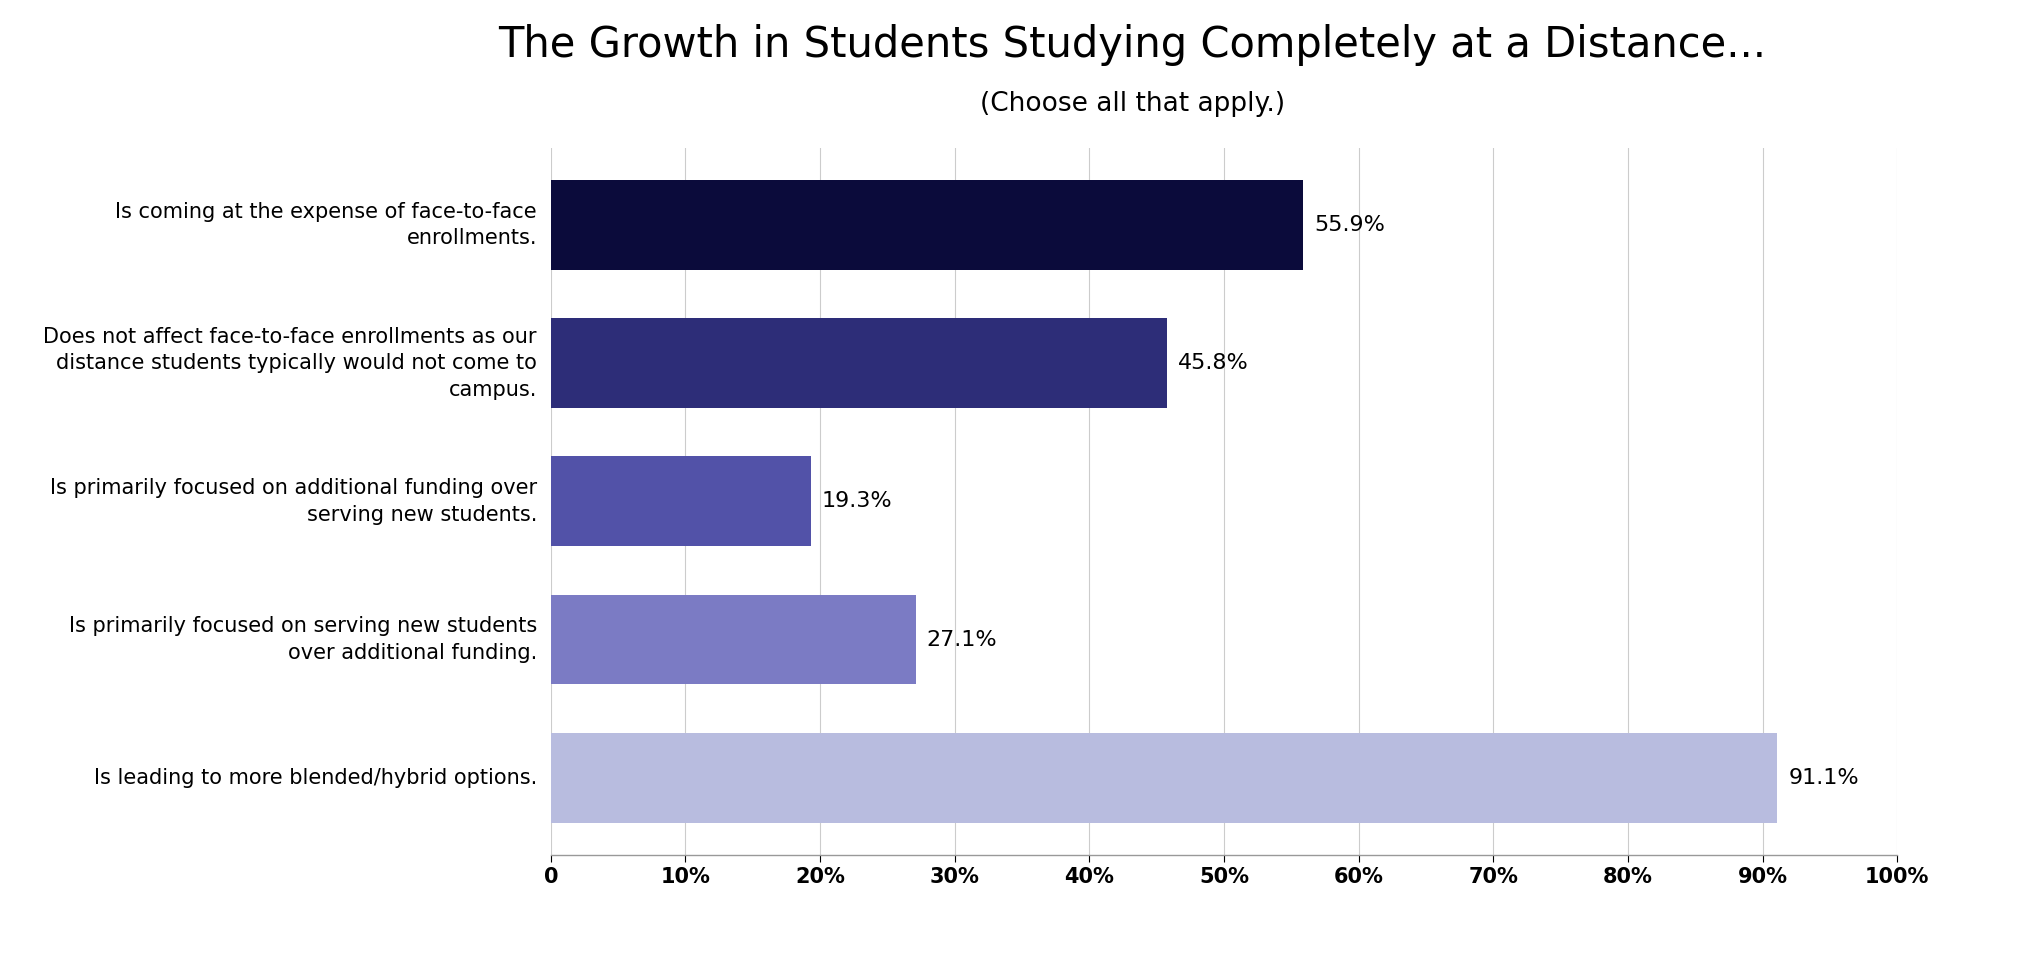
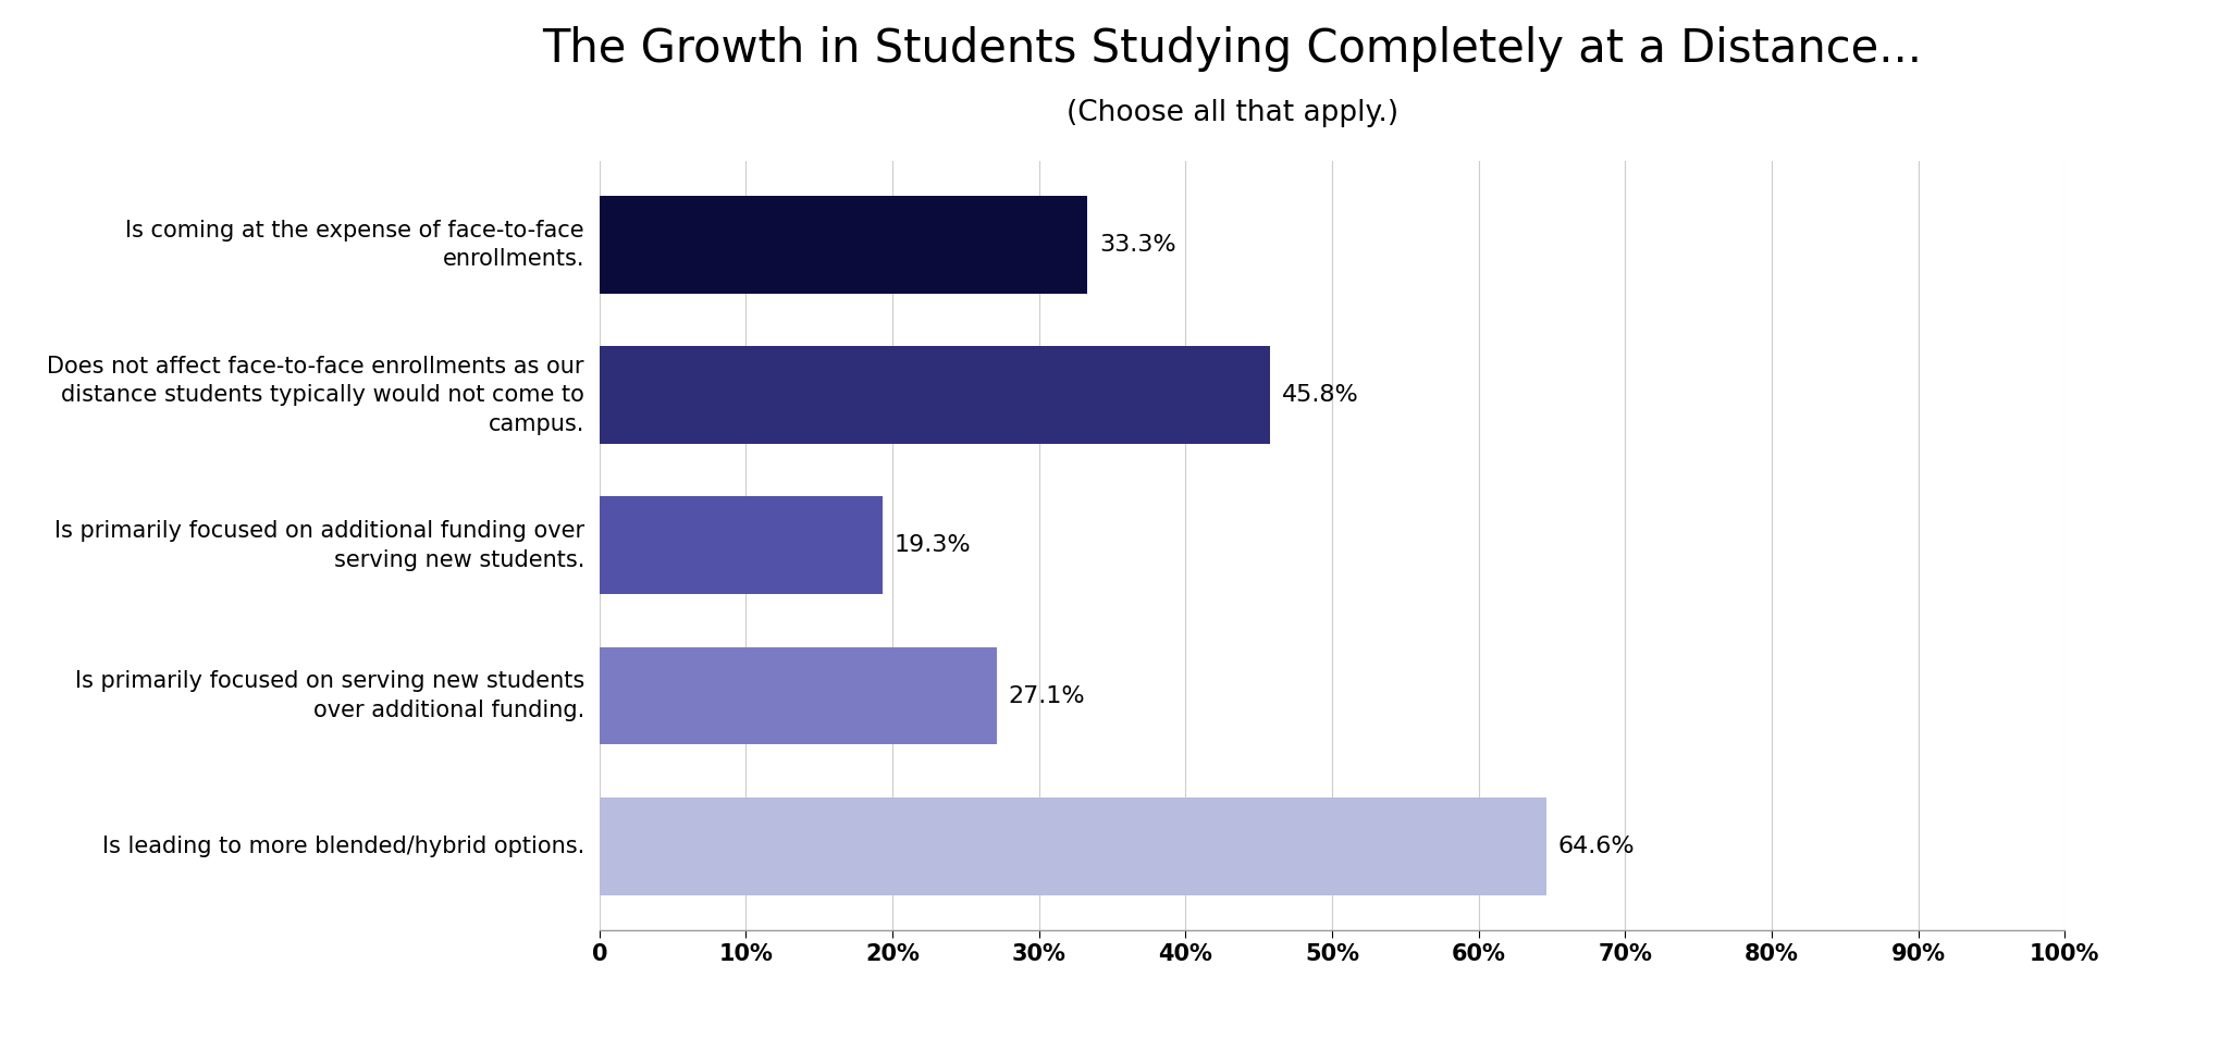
Is coming at the expense of face-to-face enrollments.: 55.9% -> 33.3%
Is leading to more blended/hybrid options.: 91.1% -> 64.6%
